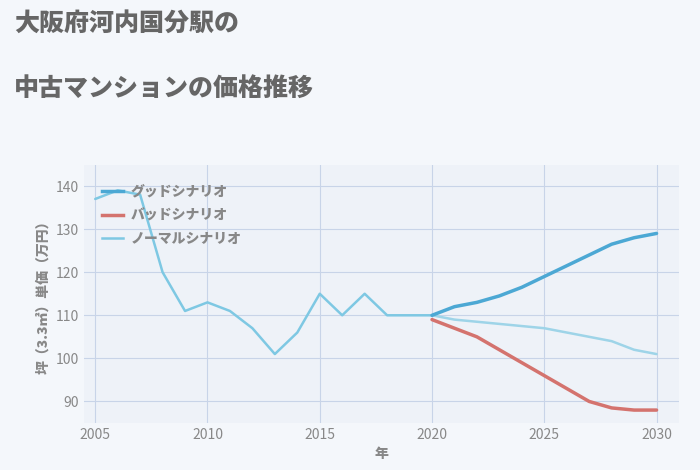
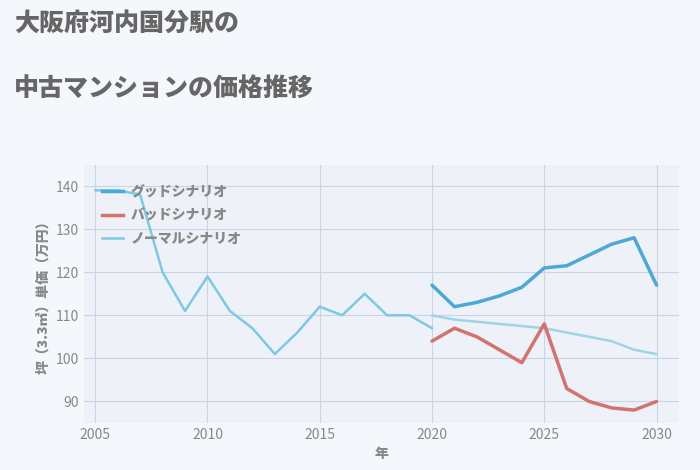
ノーマルシナリオ/2005: 137 -> 139
ノーマルシナリオ/2010: 113 -> 119
ノーマルシナリオ/2015: 115 -> 112
ノーマルシナリオ/2020: 110 -> 107
グッドシナリオ/2020: 110.0 -> 117.0
バッドシナリオ/2020: 109.0 -> 104.0
グッドシナリオ/2025: 119.0 -> 121.0
バッドシナリオ/2025: 96.0 -> 108.0
グッドシナリオ/2030: 129.0 -> 117.0
バッドシナリオ/2030: 88.0 -> 90.0
